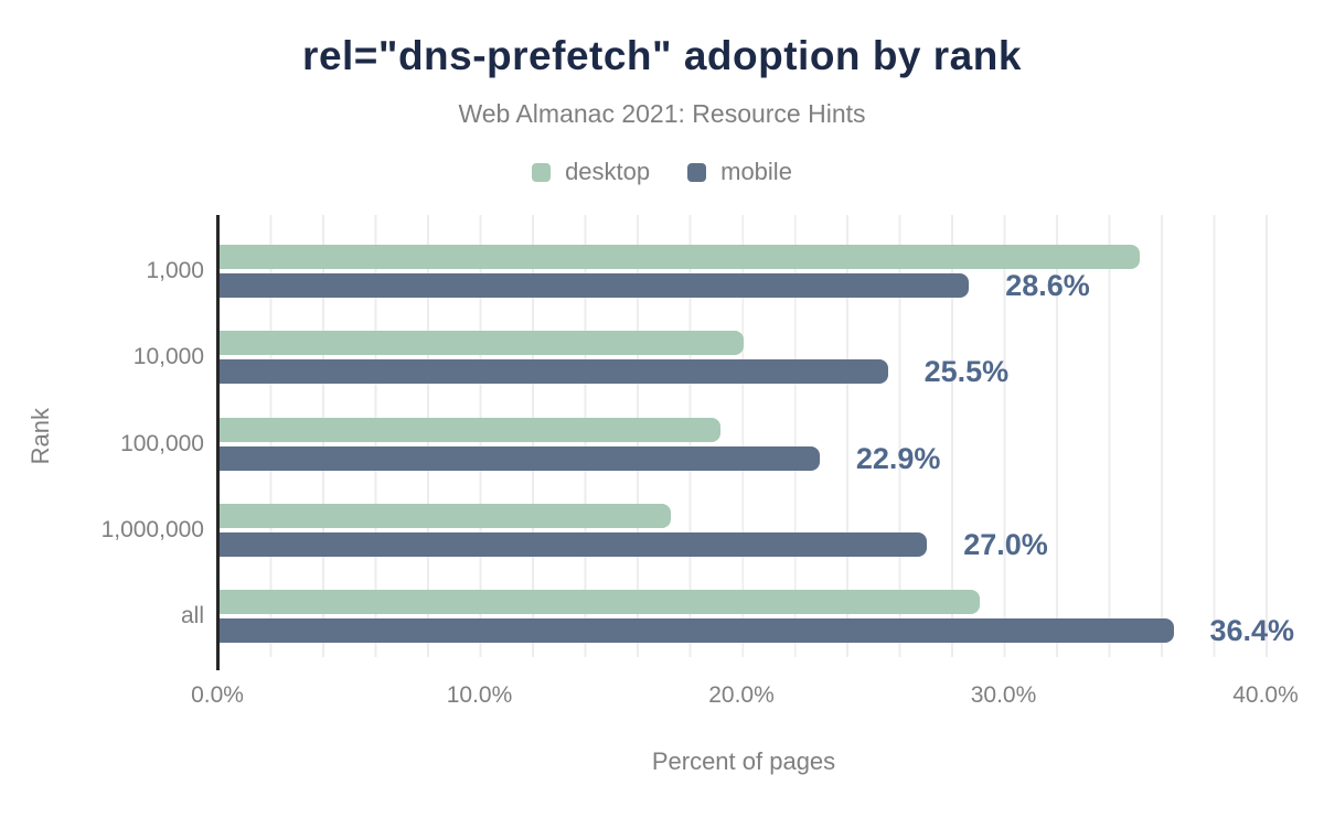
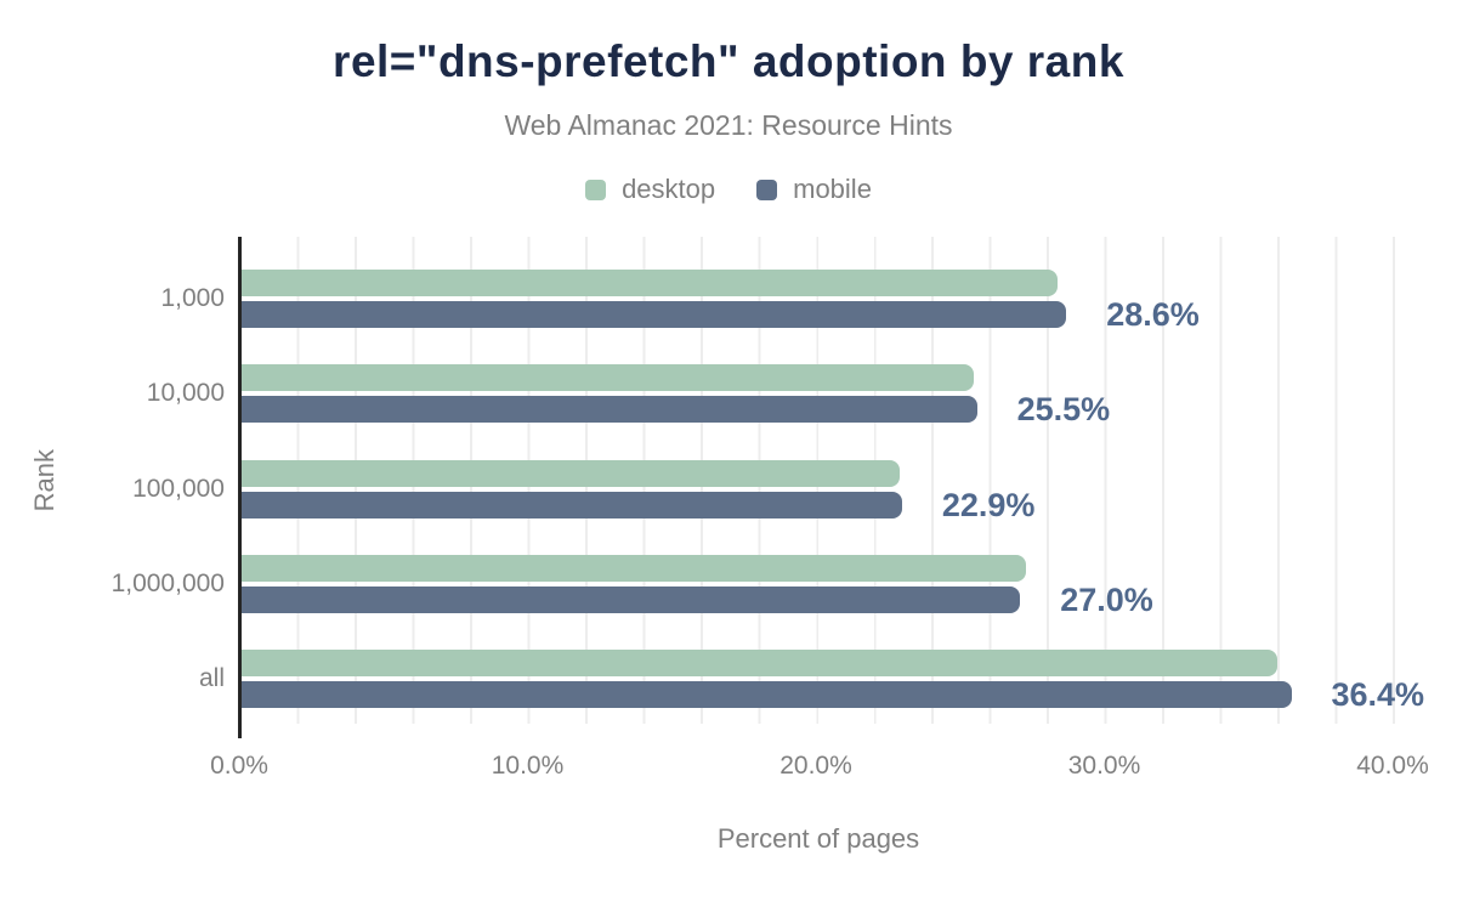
desktop/1,000: 35.1% -> 28.3%
desktop/10,000: 20.0% -> 25.4%
desktop/100,000: 19.1% -> 22.8%
desktop/1,000,000: 17.2% -> 27.2%
desktop/all: 29.0% -> 35.9%
